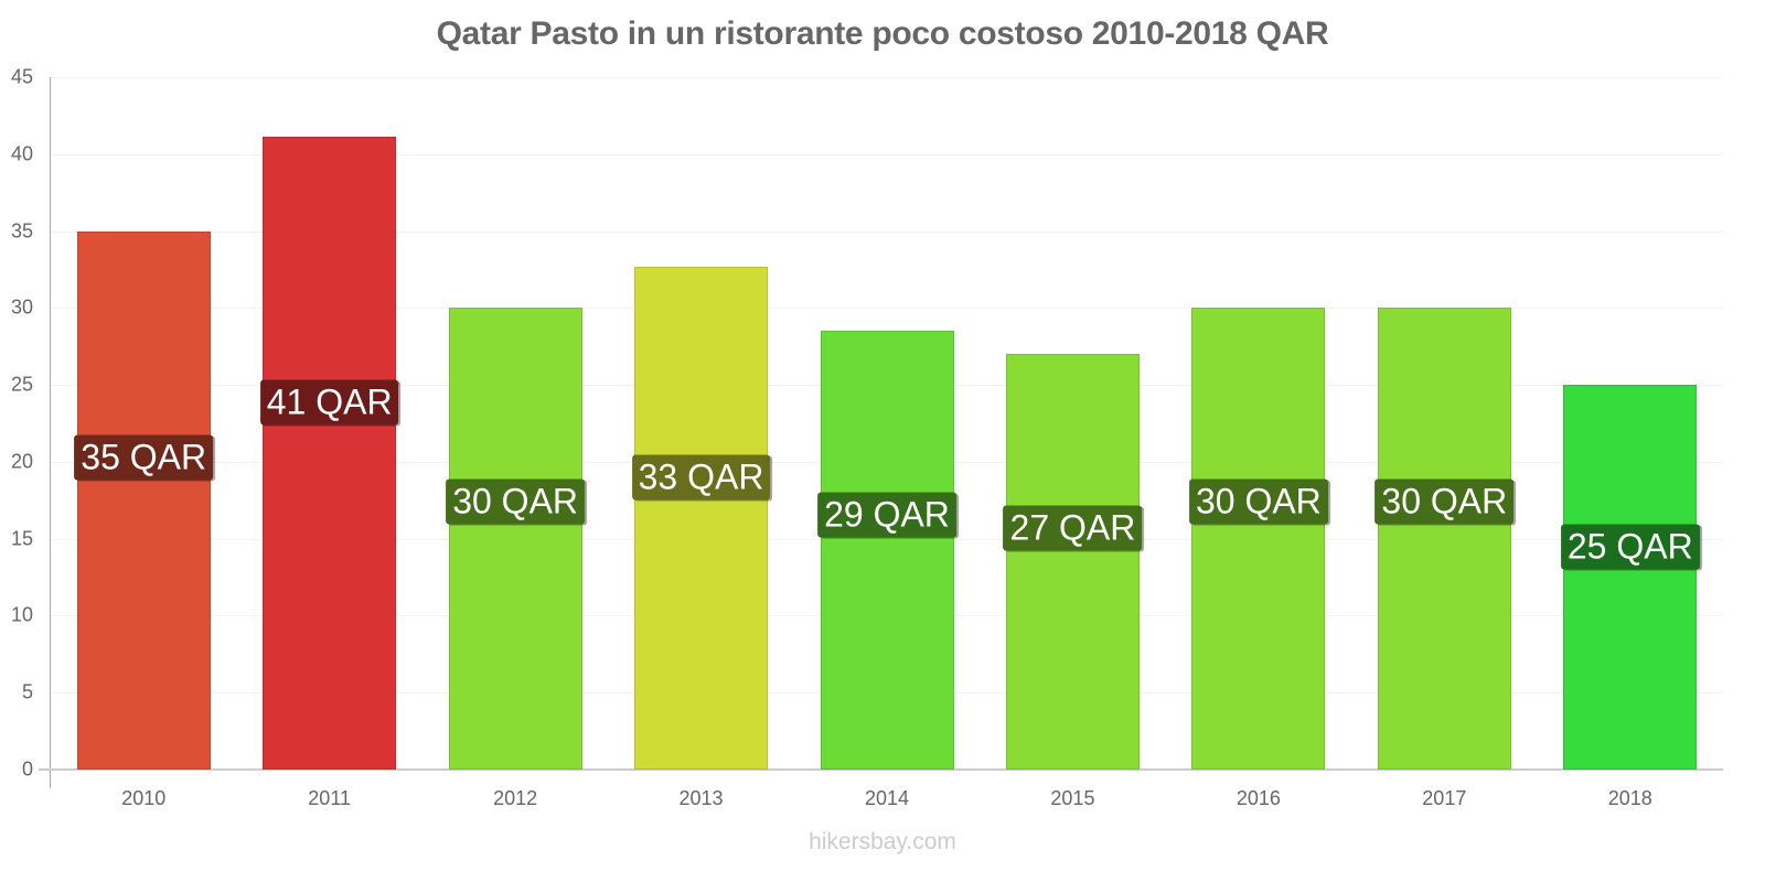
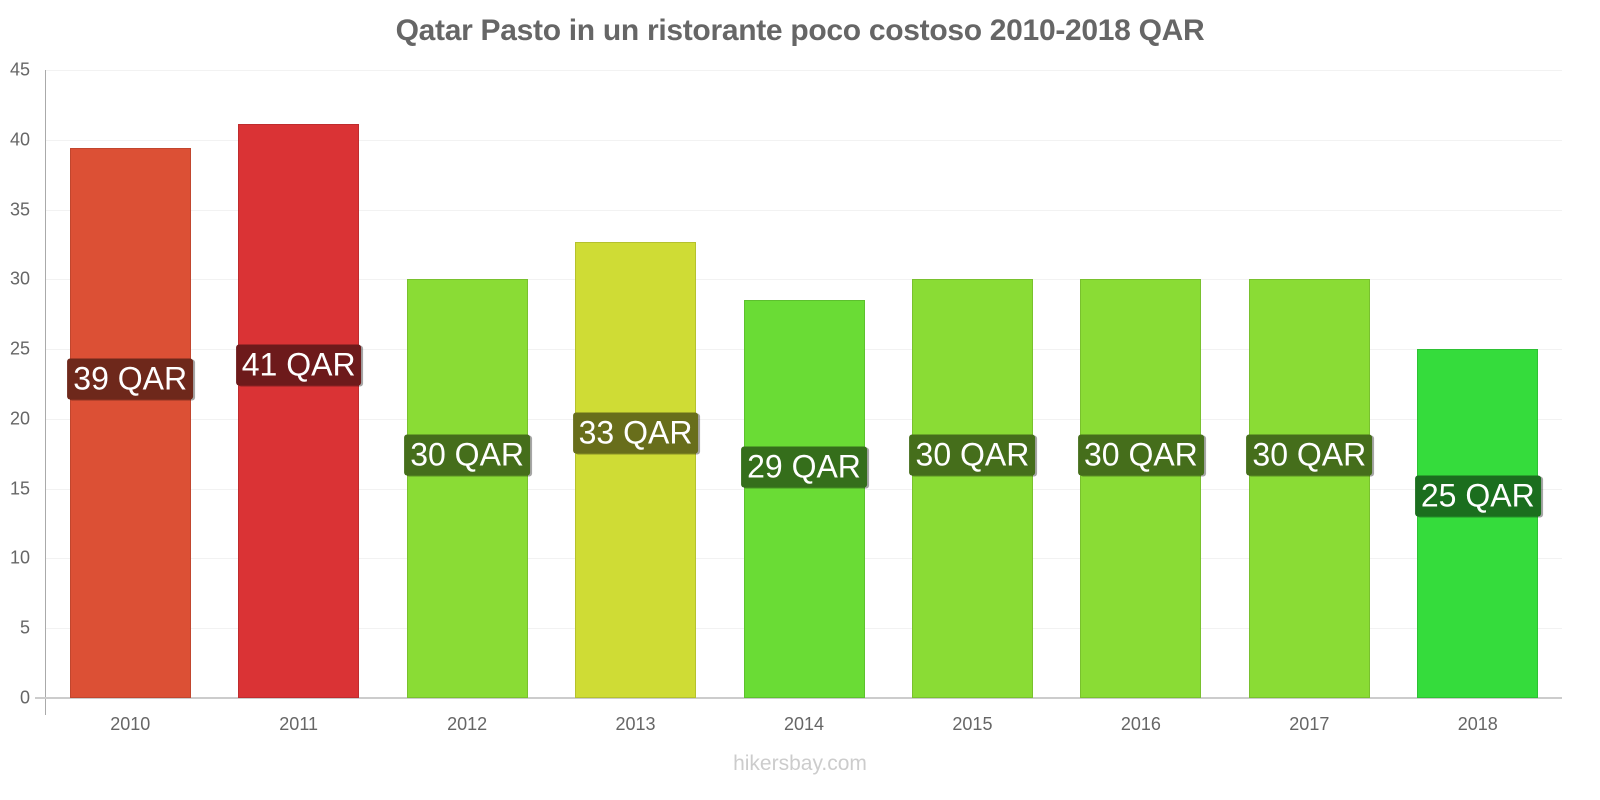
2010: 35 -> 39
2015: 27 -> 30
